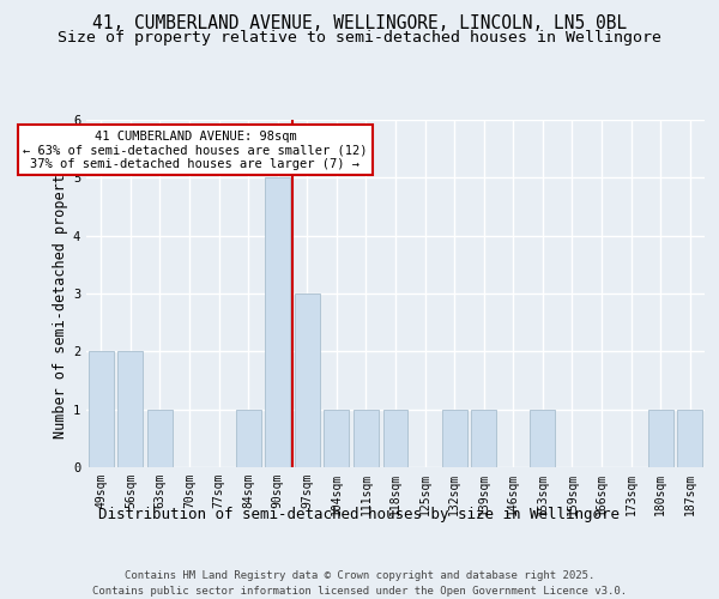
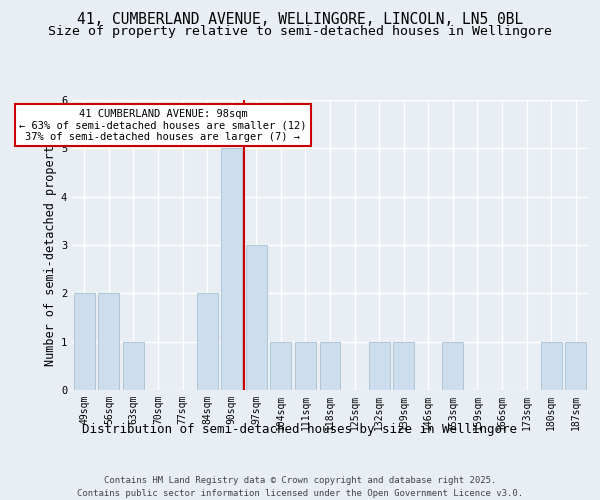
84sqm: 1 -> 2
